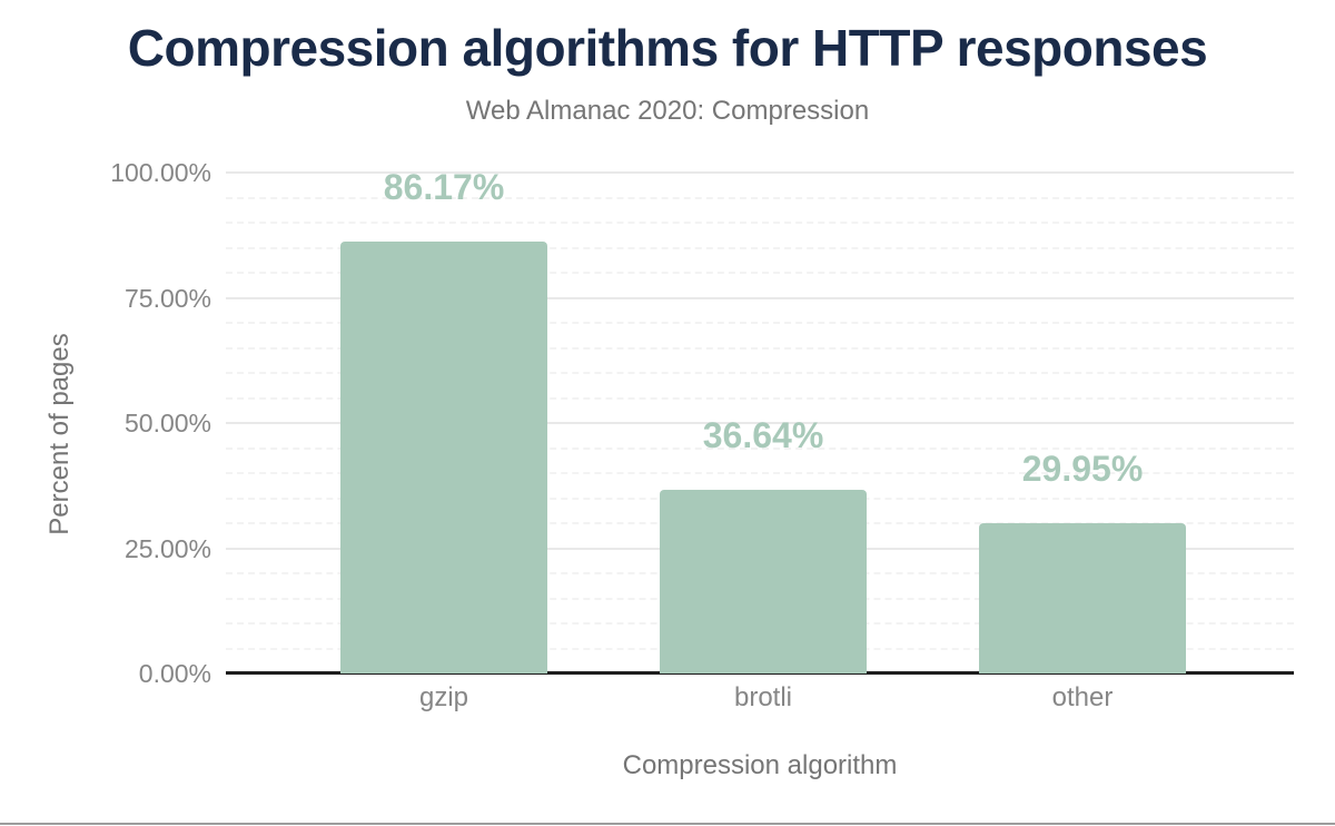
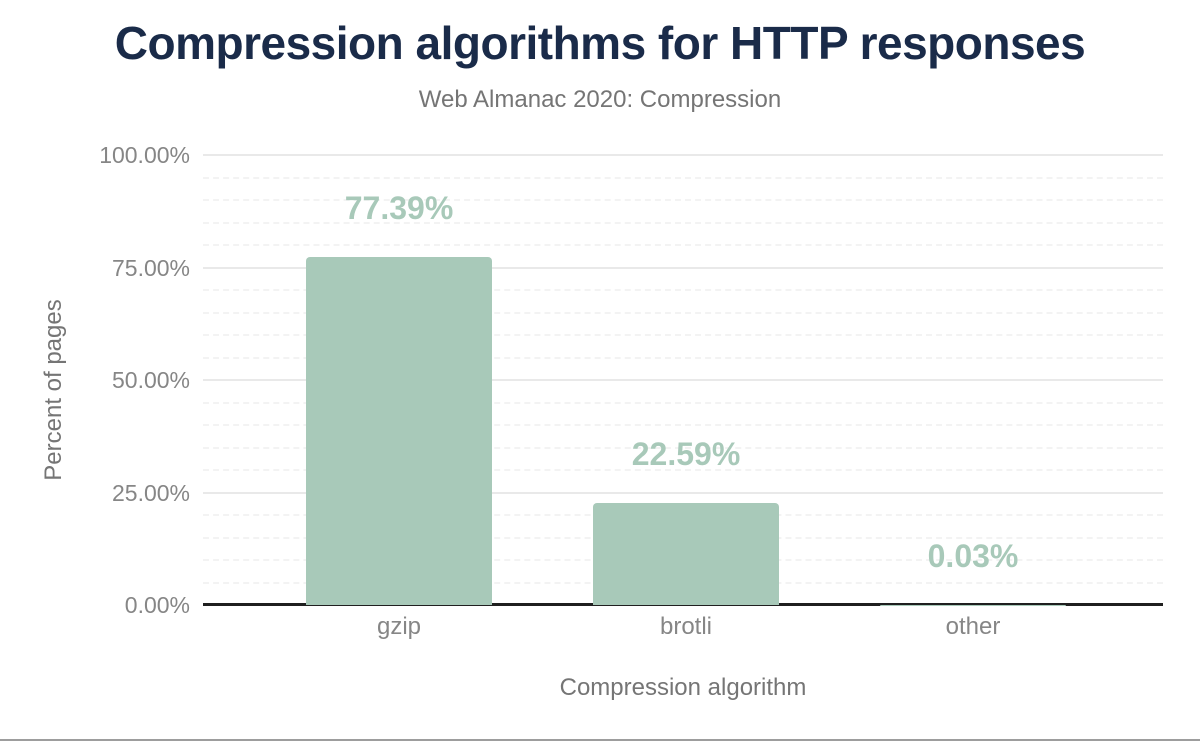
gzip: 86.17% -> 77.39%
brotli: 36.64% -> 22.59%
other: 29.95% -> 0.03%
